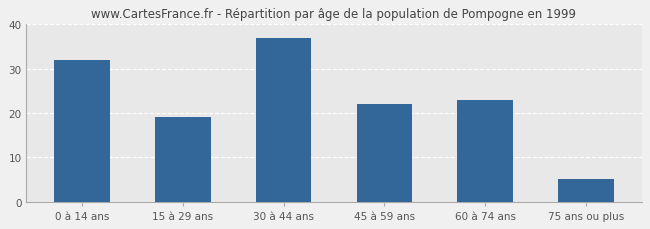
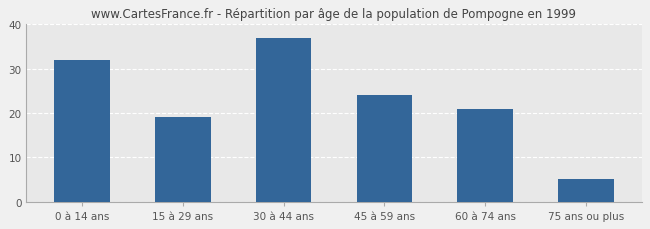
45 à 59 ans: 22 -> 24
60 à 74 ans: 23 -> 21
